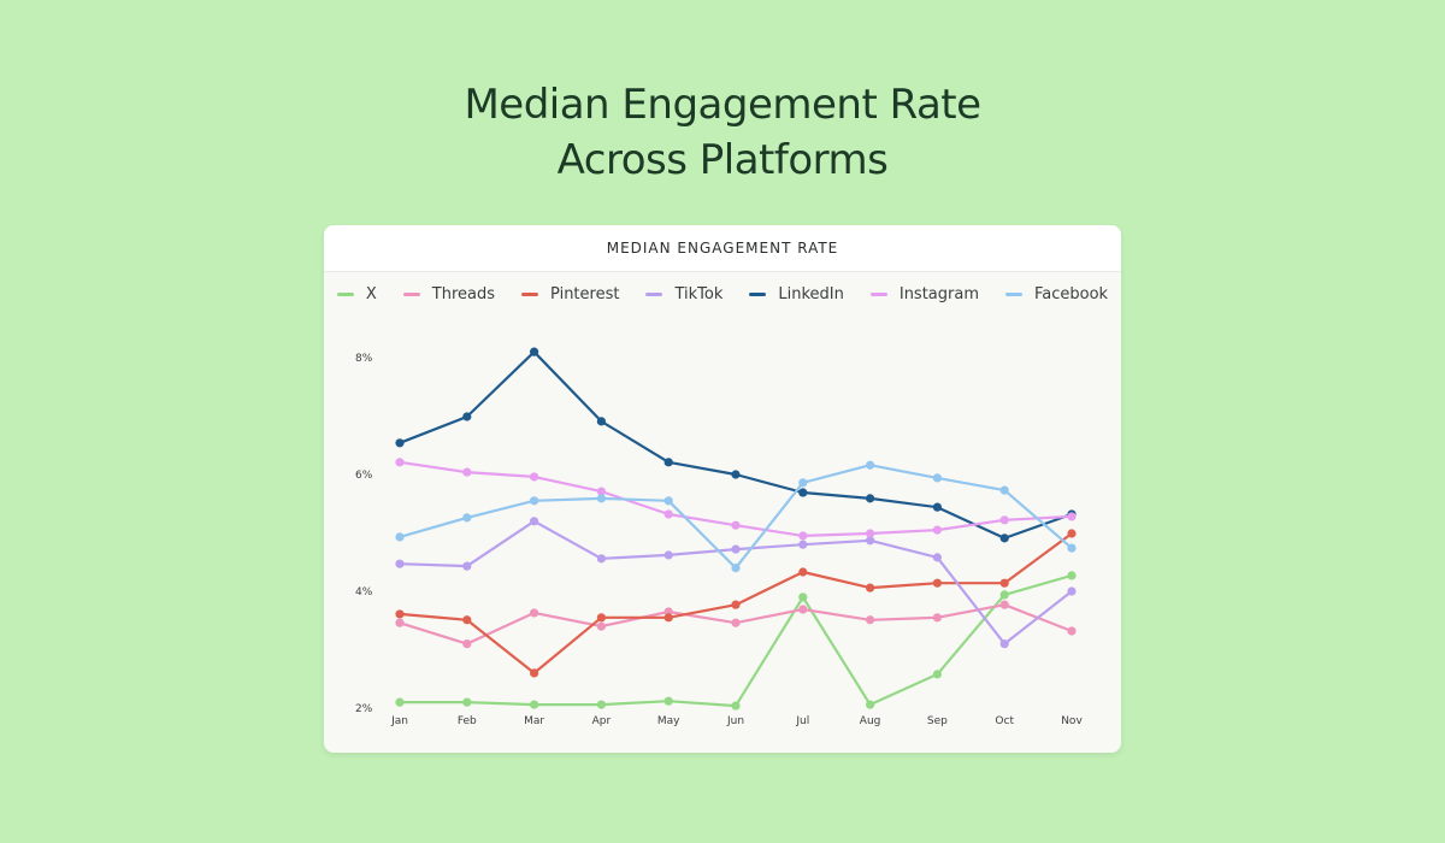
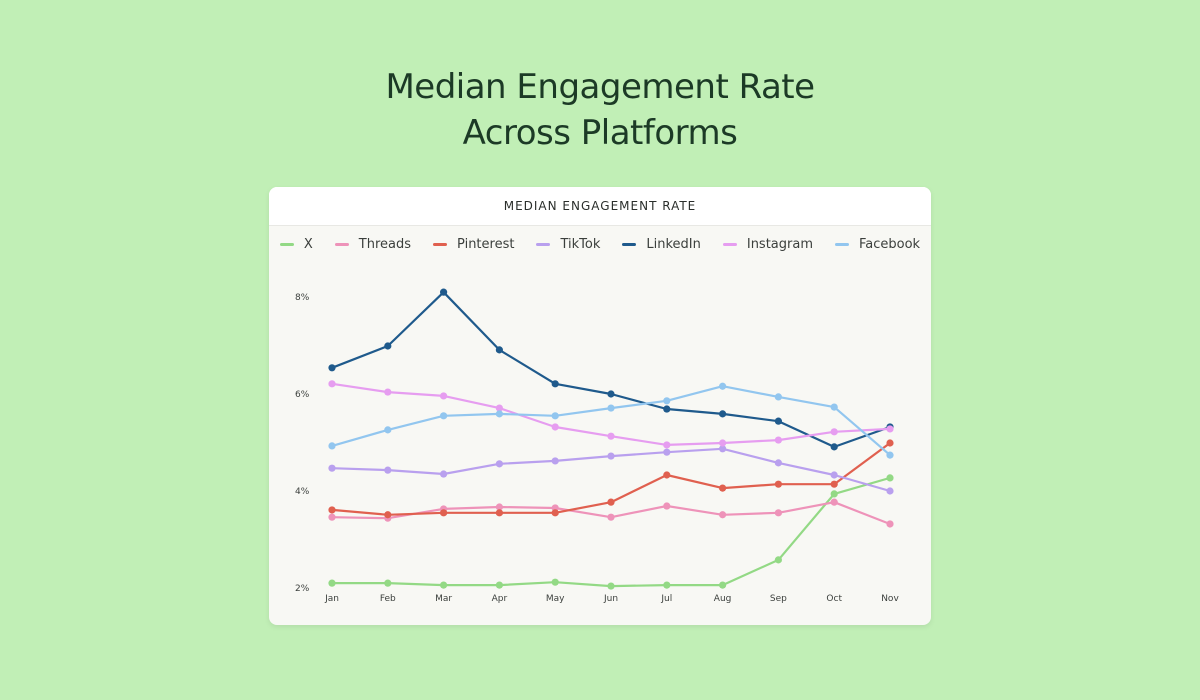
Threads/Feb: 3.1% -> 3.4%
Pinterest/Mar: 2.6% -> 3.5%
TikTok/Mar: 5.2% -> 4.3%
Threads/Apr: 3.4% -> 3.7%
Facebook/Jun: 4.4% -> 5.7%
X/Jul: 3.9% -> 2.1%
TikTok/Oct: 3.1% -> 4.3%
